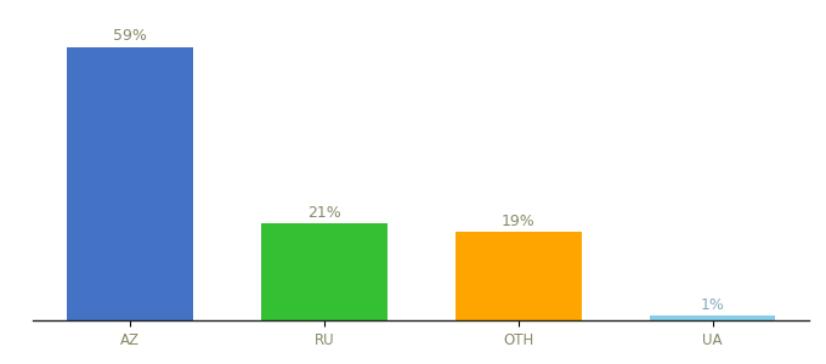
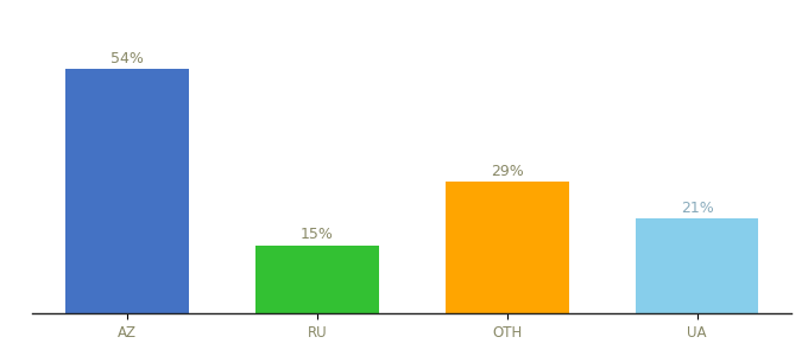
AZ: 59% -> 54%
RU: 21% -> 15%
OTH: 19% -> 29%
UA: 1% -> 21%
